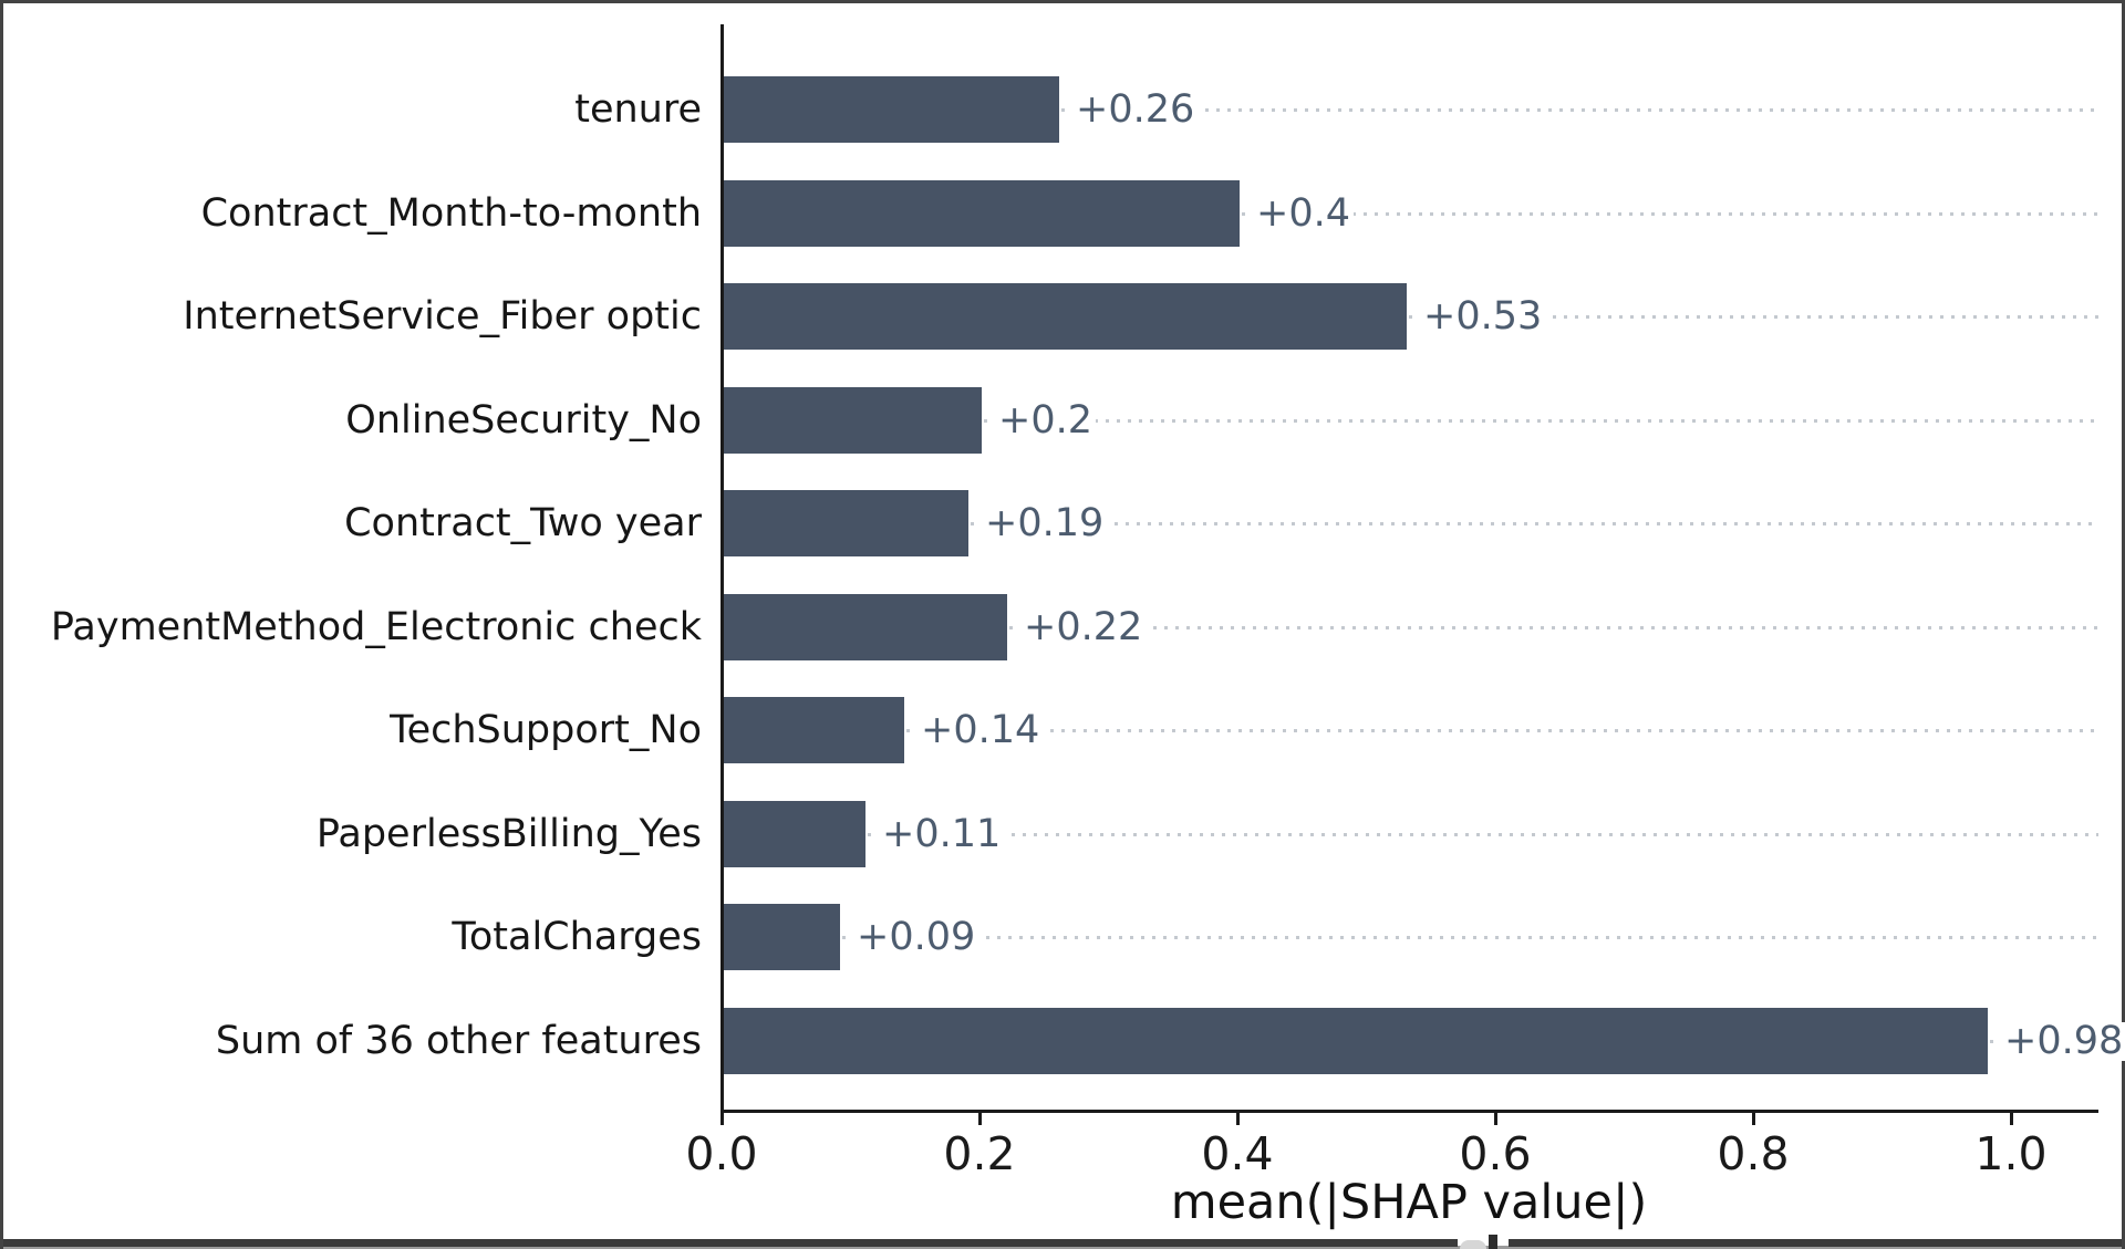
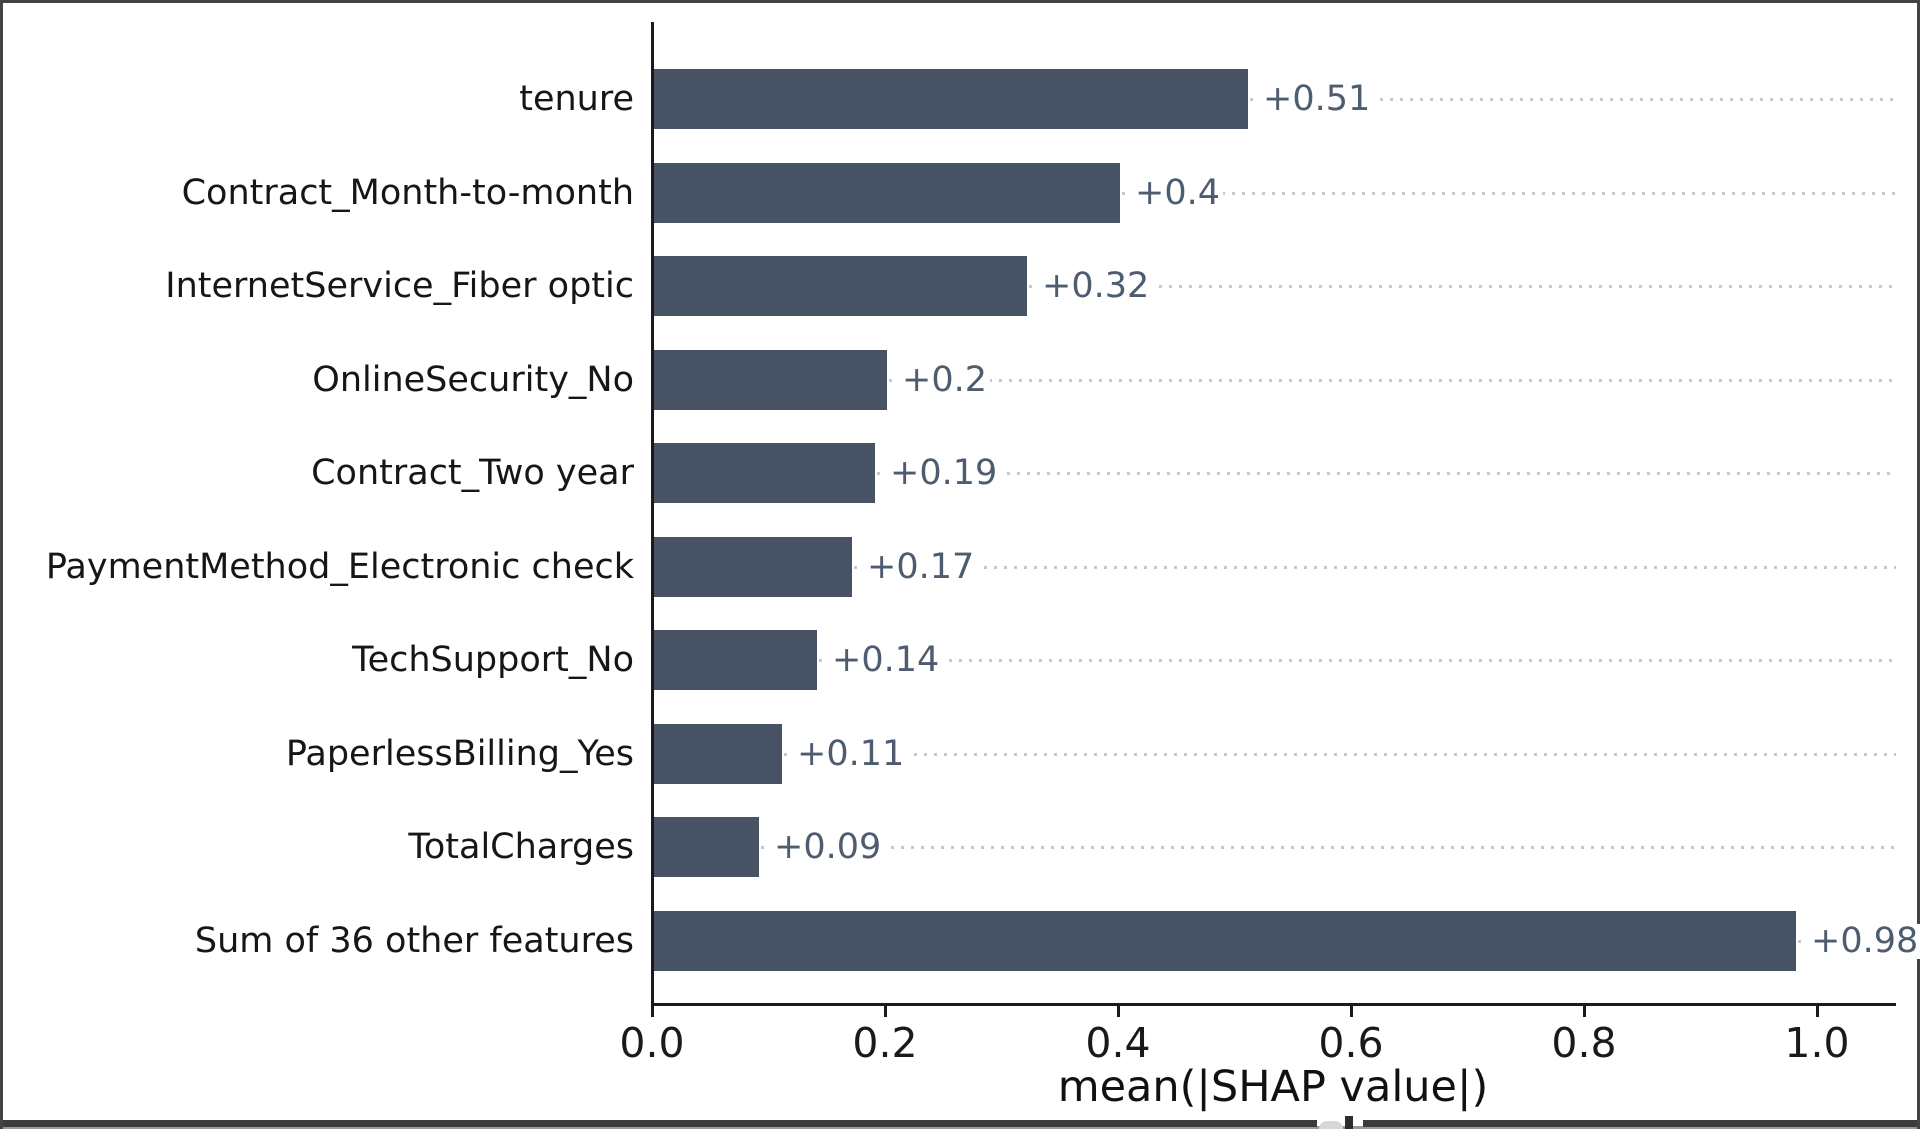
tenure: +0.26 -> +0.51
InternetService_Fiber optic: +0.53 -> +0.32
PaymentMethod_Electronic check: +0.22 -> +0.17
